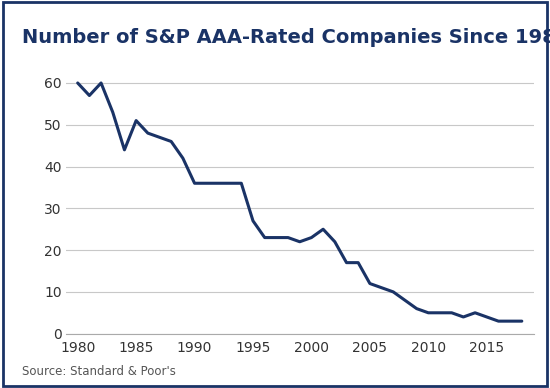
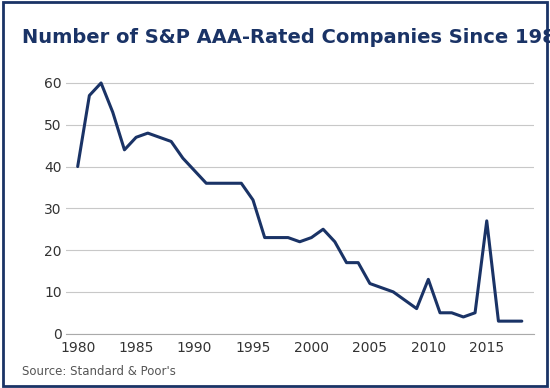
1980: 60 -> 40
1985: 51 -> 47
1990: 36 -> 39
1995: 27 -> 32
2010: 5 -> 13
2015: 4 -> 27
